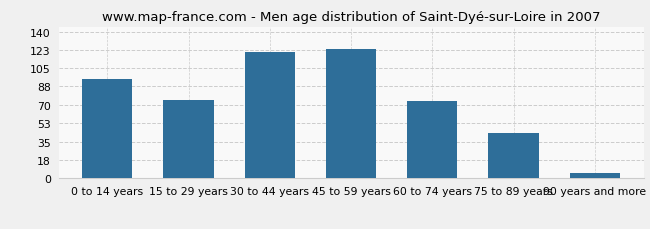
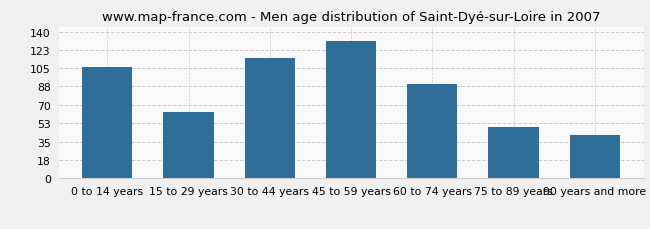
0 to 14 years: 95 -> 106
15 to 29 years: 75 -> 63
30 to 44 years: 121 -> 115
45 to 59 years: 124 -> 131
60 to 74 years: 74 -> 90
75 to 89 years: 43 -> 49
90 years and more: 5 -> 41
